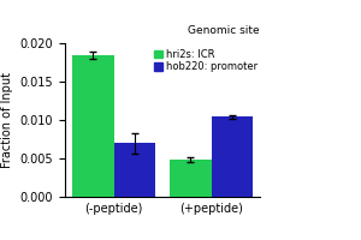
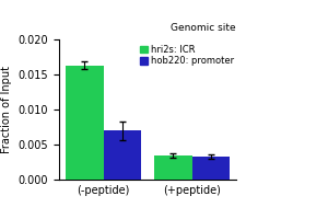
hri2s: ICR/(-peptide): 0.0184 -> 0.0163
hri2s: ICR/(+peptide): 0.0048 -> 0.0034
hob220: promoter/(+peptide): 0.0104 -> 0.0033
